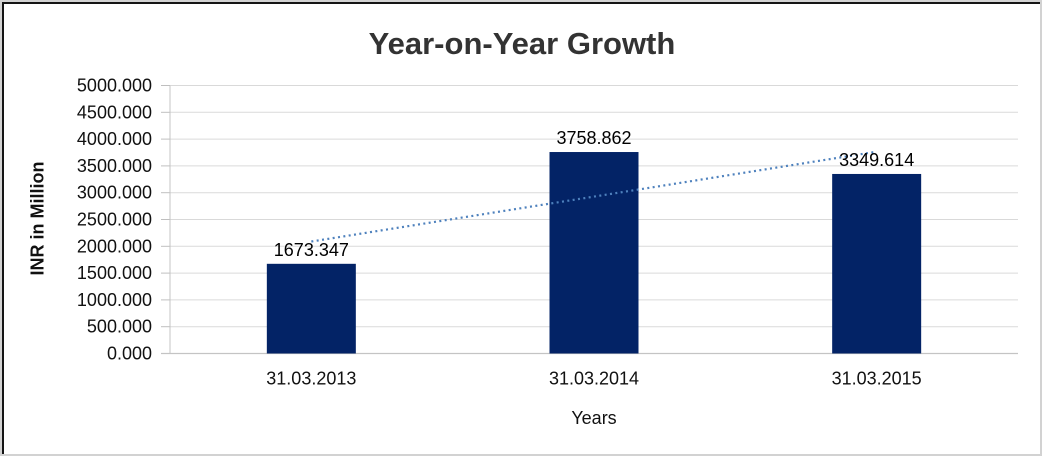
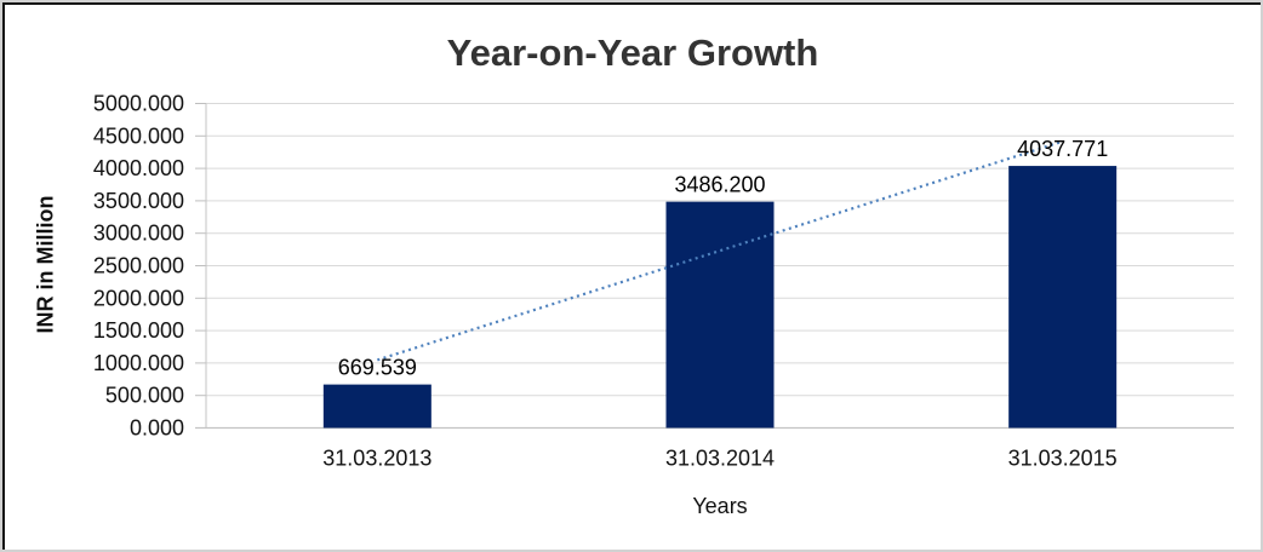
31.03.2013: 1673.347 -> 669.539
31.03.2014: 3758.862 -> 3486.200
31.03.2015: 3349.614 -> 4037.771
